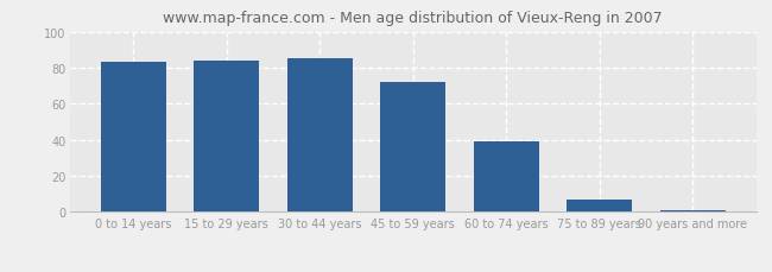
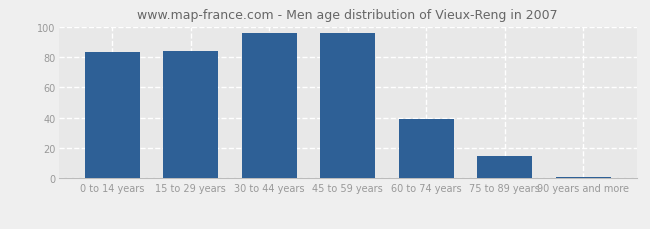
30 to 44 years: 85 -> 96
45 to 59 years: 72 -> 96
75 to 89 years: 7 -> 15
